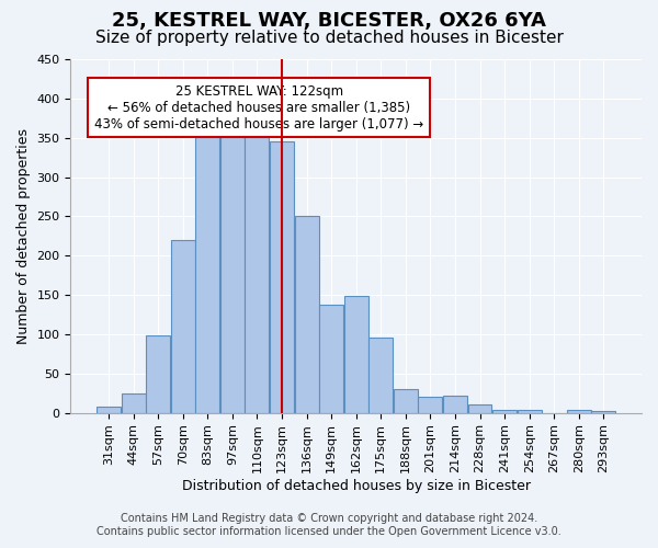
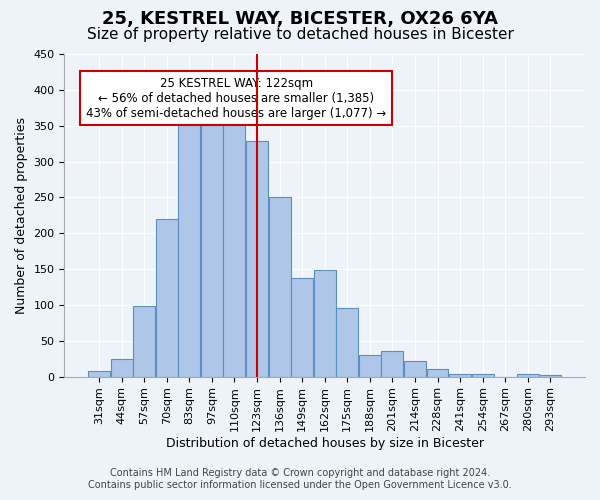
123sqm: 345 -> 328
201sqm: 20 -> 36
